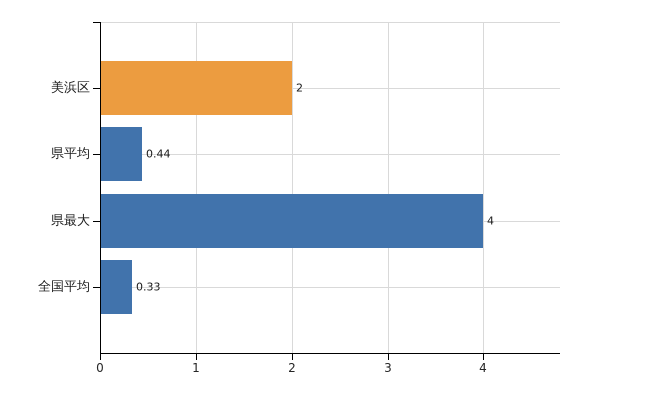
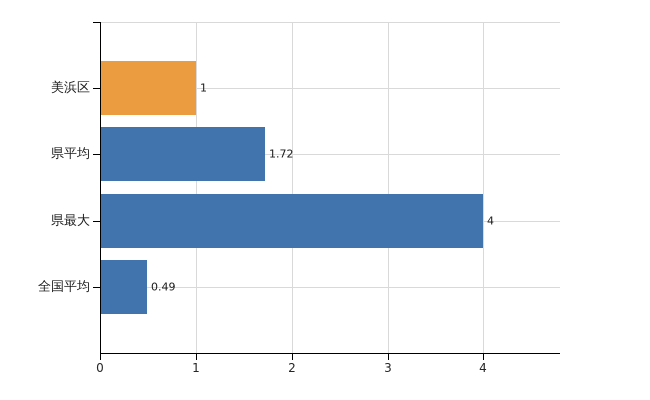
美浜区: 2 -> 1
県平均: 0.44 -> 1.72
全国平均: 0.33 -> 0.49
